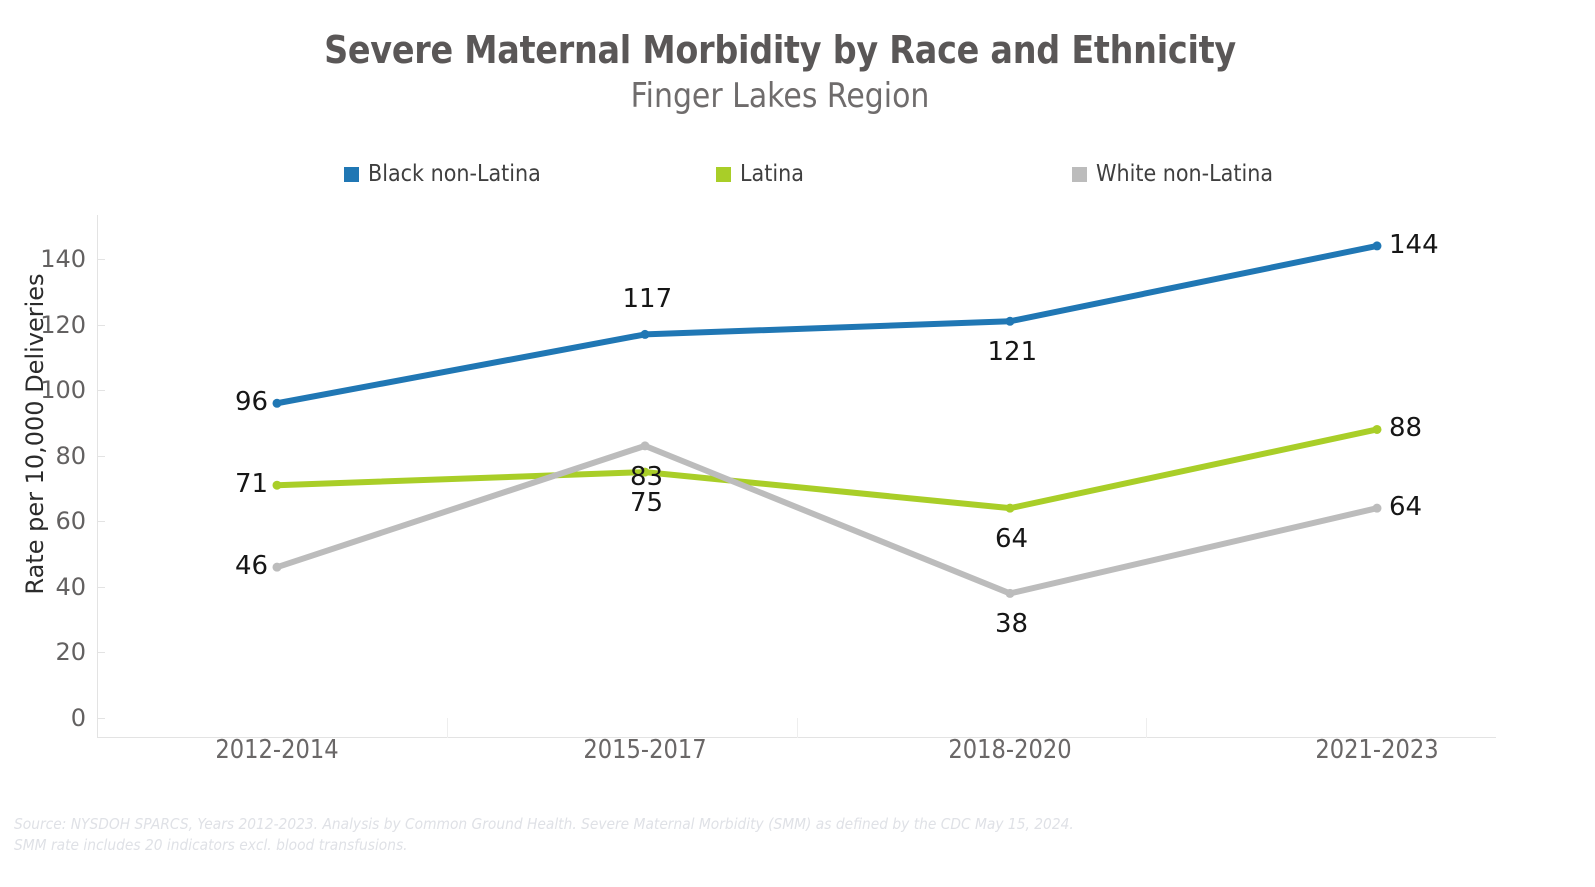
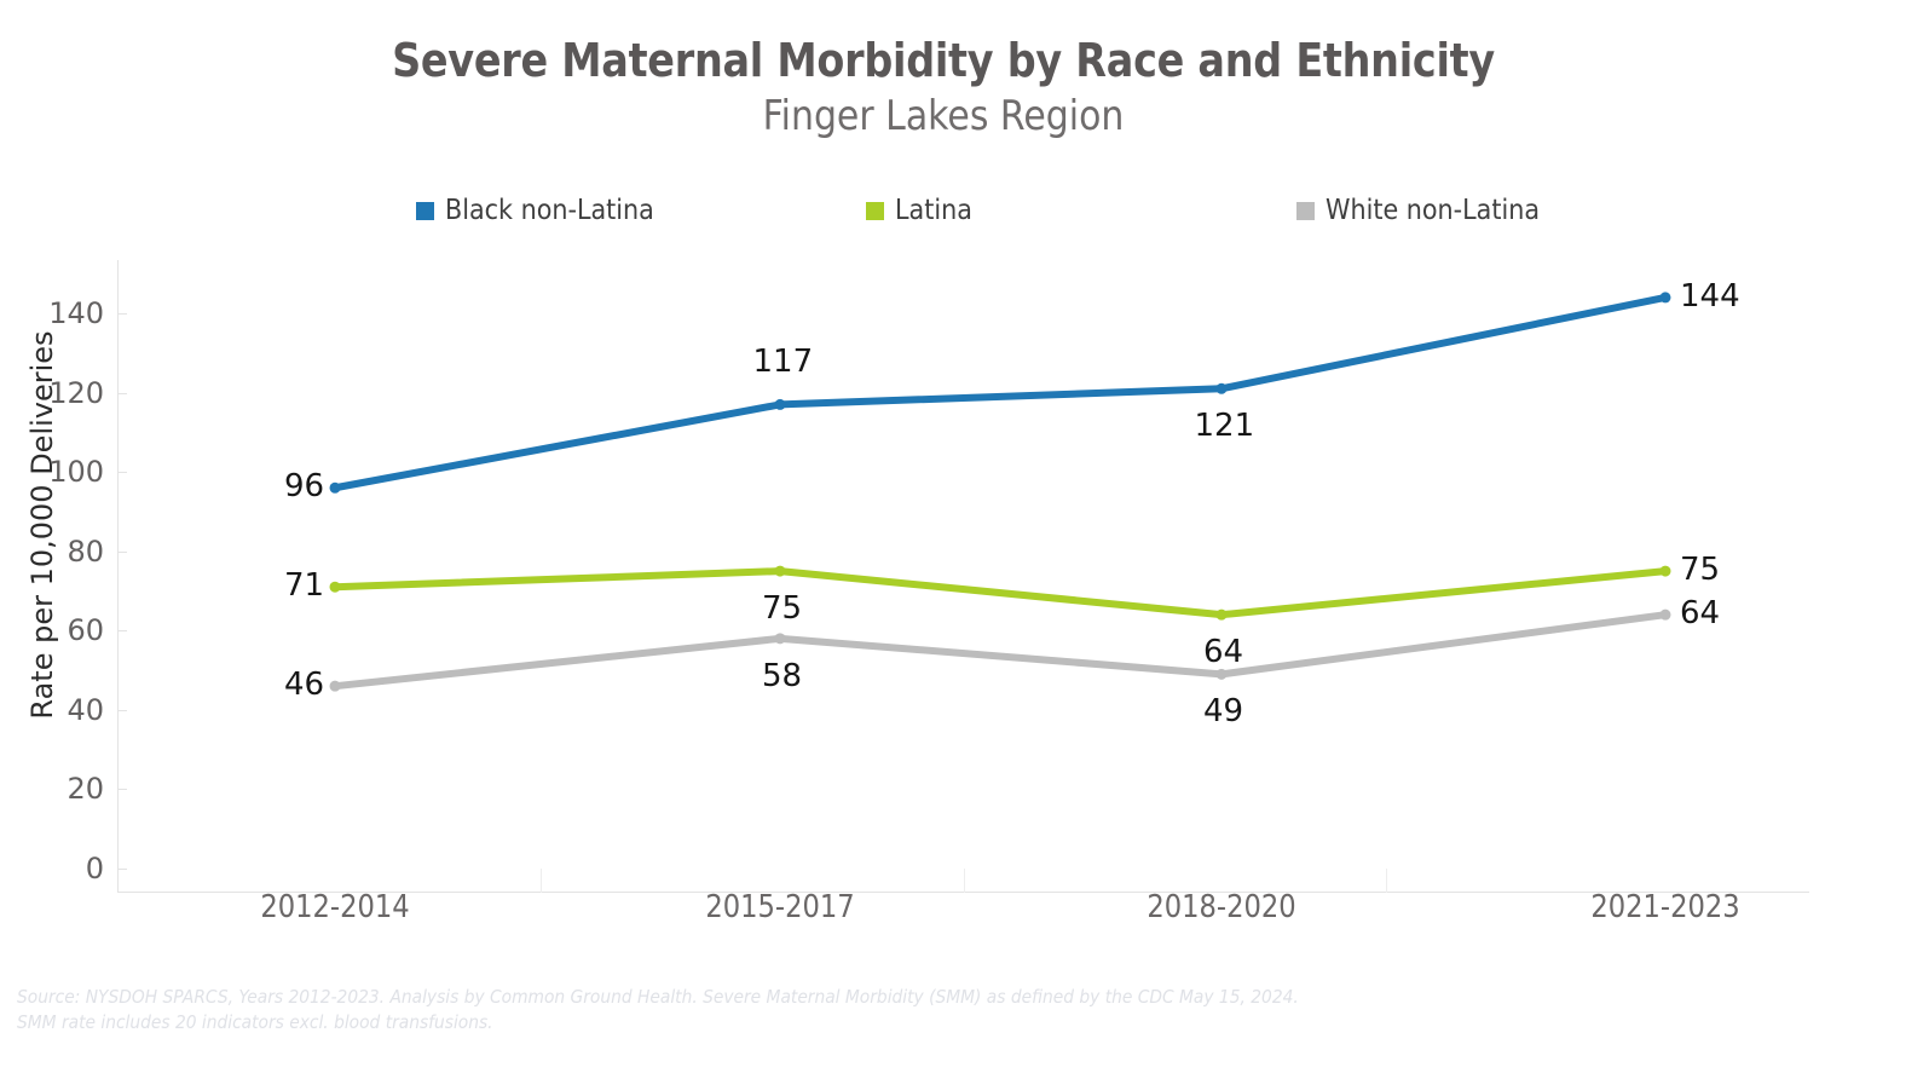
White non-Latina/2015-2017: 83 -> 58
White non-Latina/2018-2020: 38 -> 49
Latina/2021-2023: 88 -> 75
